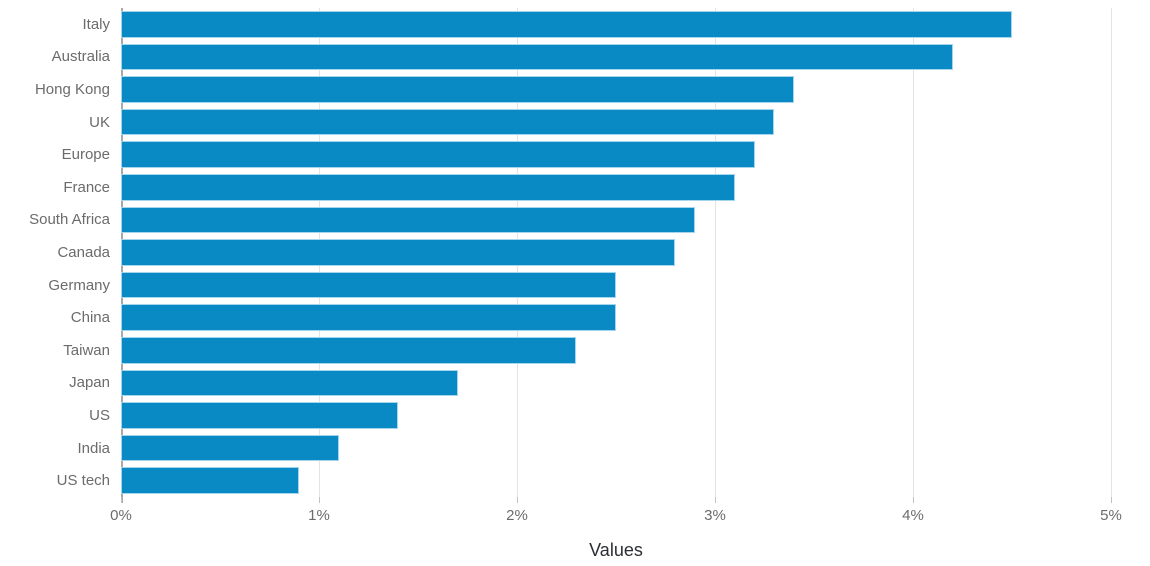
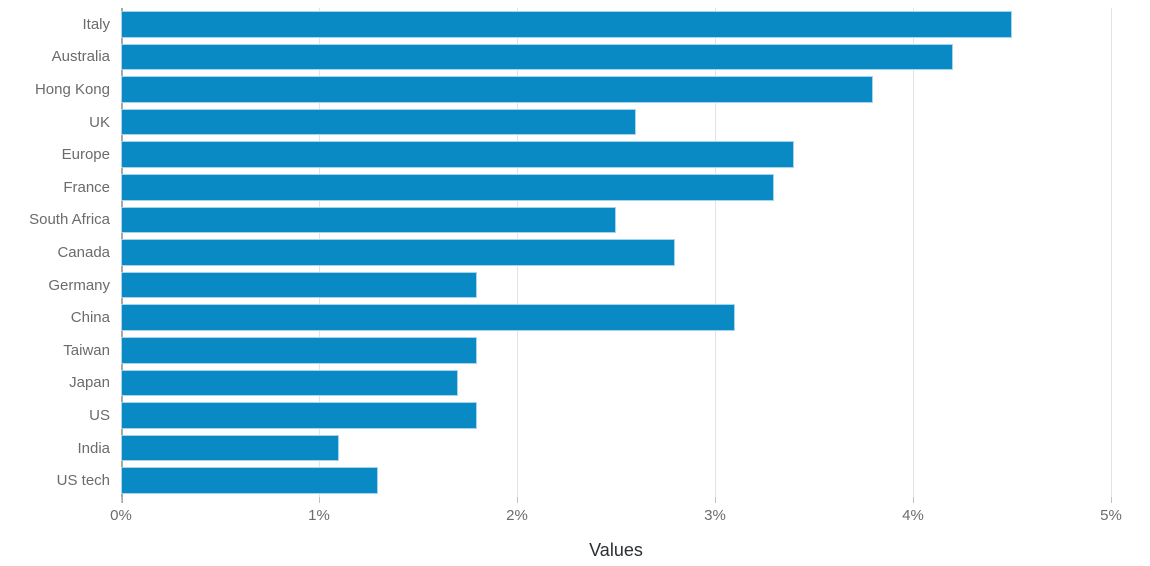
Hong Kong: 3.4% -> 3.8%
UK: 3.3% -> 2.6%
Europe: 3.2% -> 3.4%
France: 3.1% -> 3.3%
South Africa: 2.9% -> 2.5%
Germany: 2.5% -> 1.8%
China: 2.5% -> 3.1%
Taiwan: 2.3% -> 1.8%
US: 1.4% -> 1.8%
US tech: 0.9% -> 1.3%
